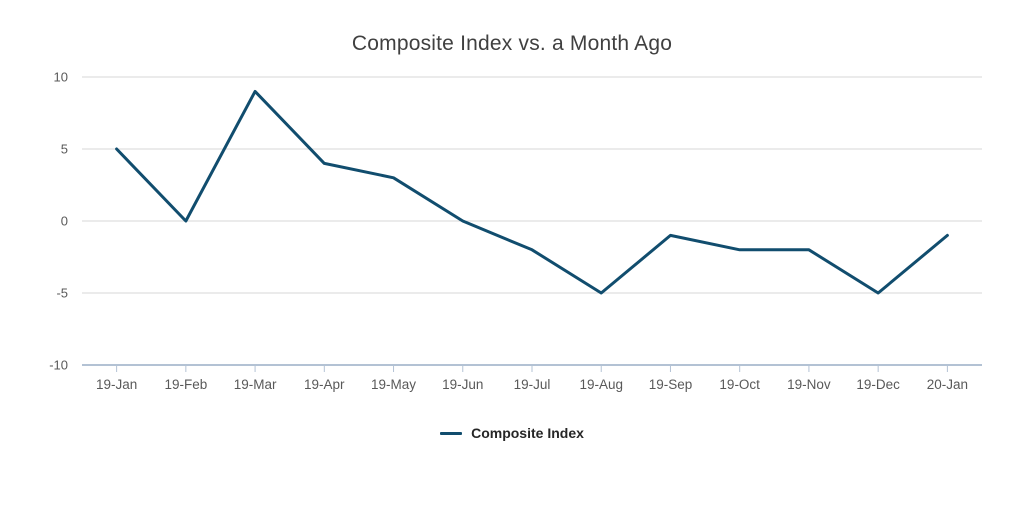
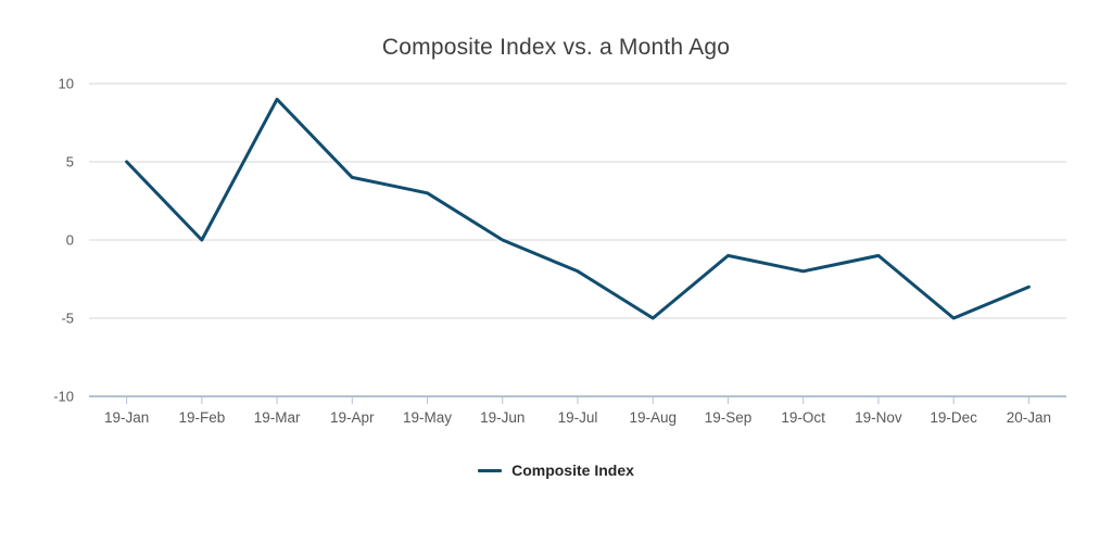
19-Nov: -2 -> -1
20-Jan: -1 -> -3
